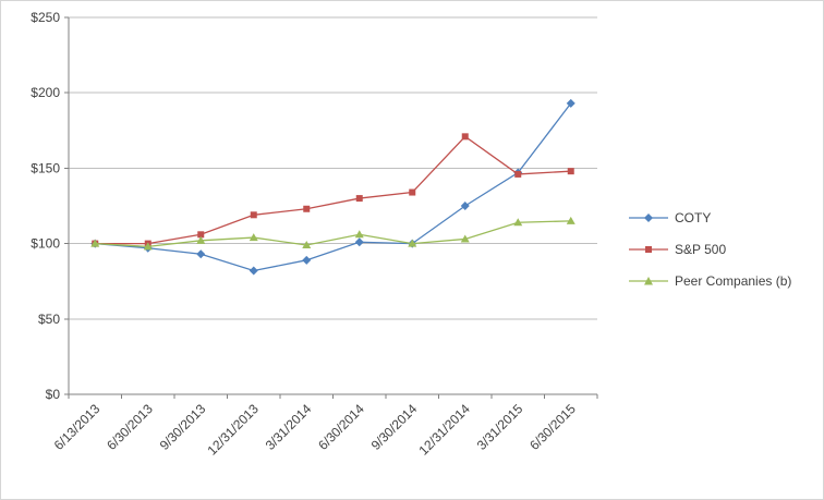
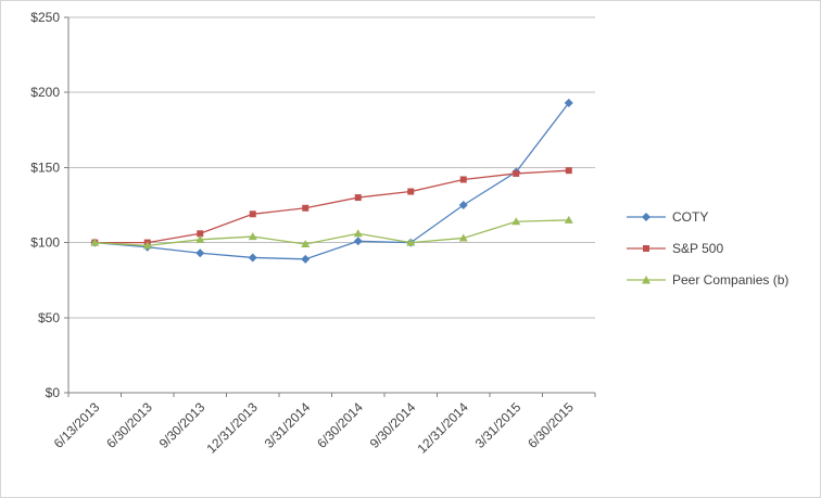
COTY/12/31/2013: $82 -> $90
S&P 500/12/31/2014: $171 -> $142
